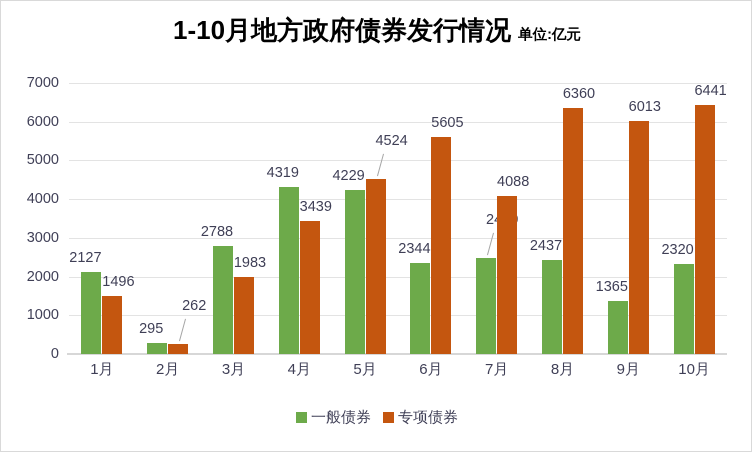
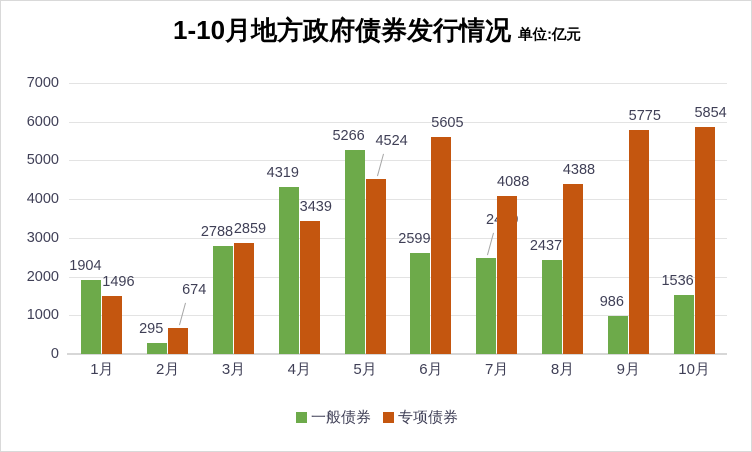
一般债券/1月: 2127 -> 1904
专项债券/2月: 262 -> 674
专项债券/3月: 1983 -> 2859
一般债券/5月: 4229 -> 5266
一般债券/6月: 2344 -> 2599
专项债券/8月: 6360 -> 4388
一般债券/9月: 1365 -> 986
专项债券/9月: 6013 -> 5775
一般债券/10月: 2320 -> 1536
专项债券/10月: 6441 -> 5854
